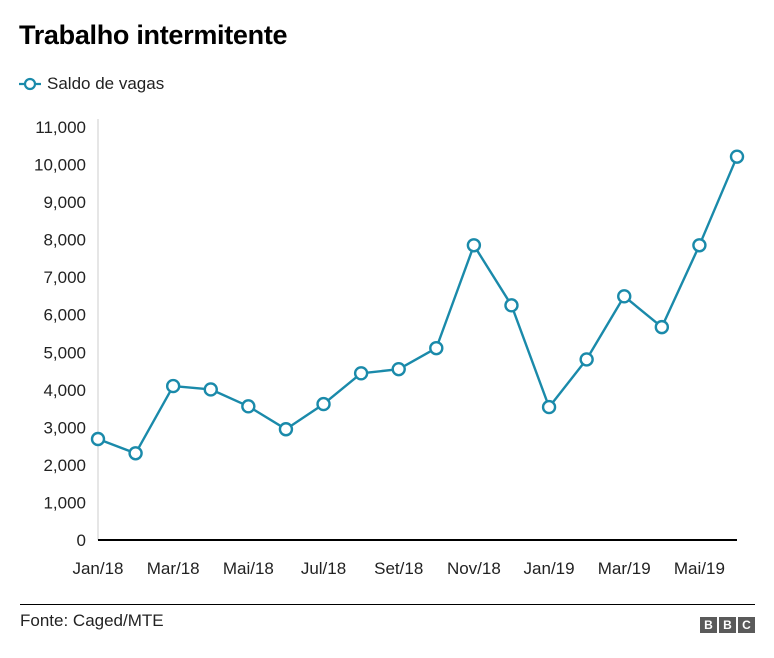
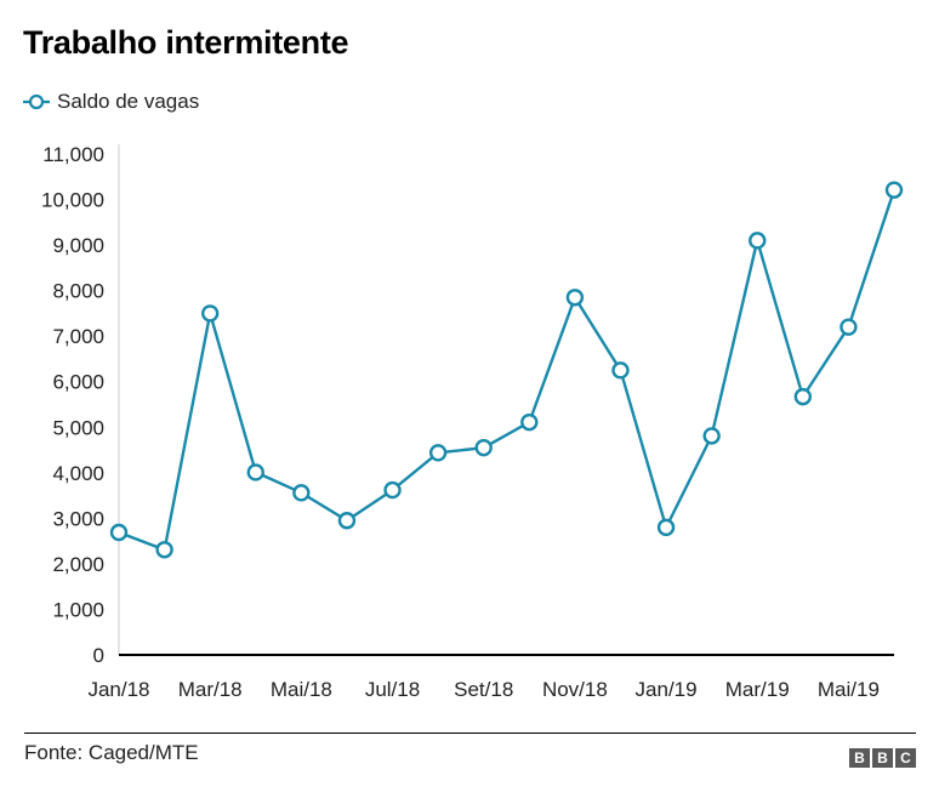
Mar/18: 4100 -> 7500
Jan/19: 3500 -> 2800
Mar/19: 6500 -> 9100
Mai/19: 7800 -> 7200
